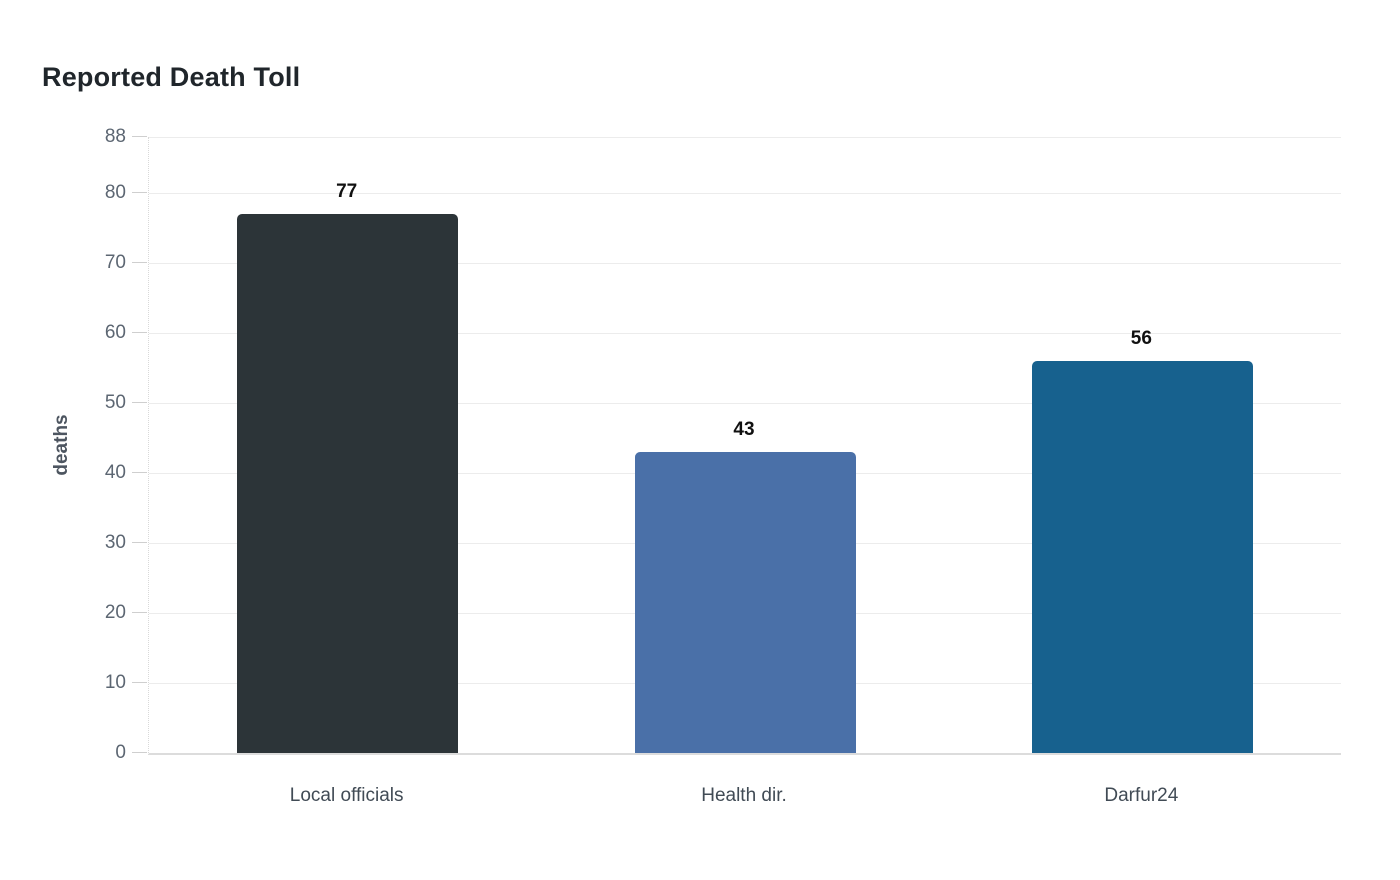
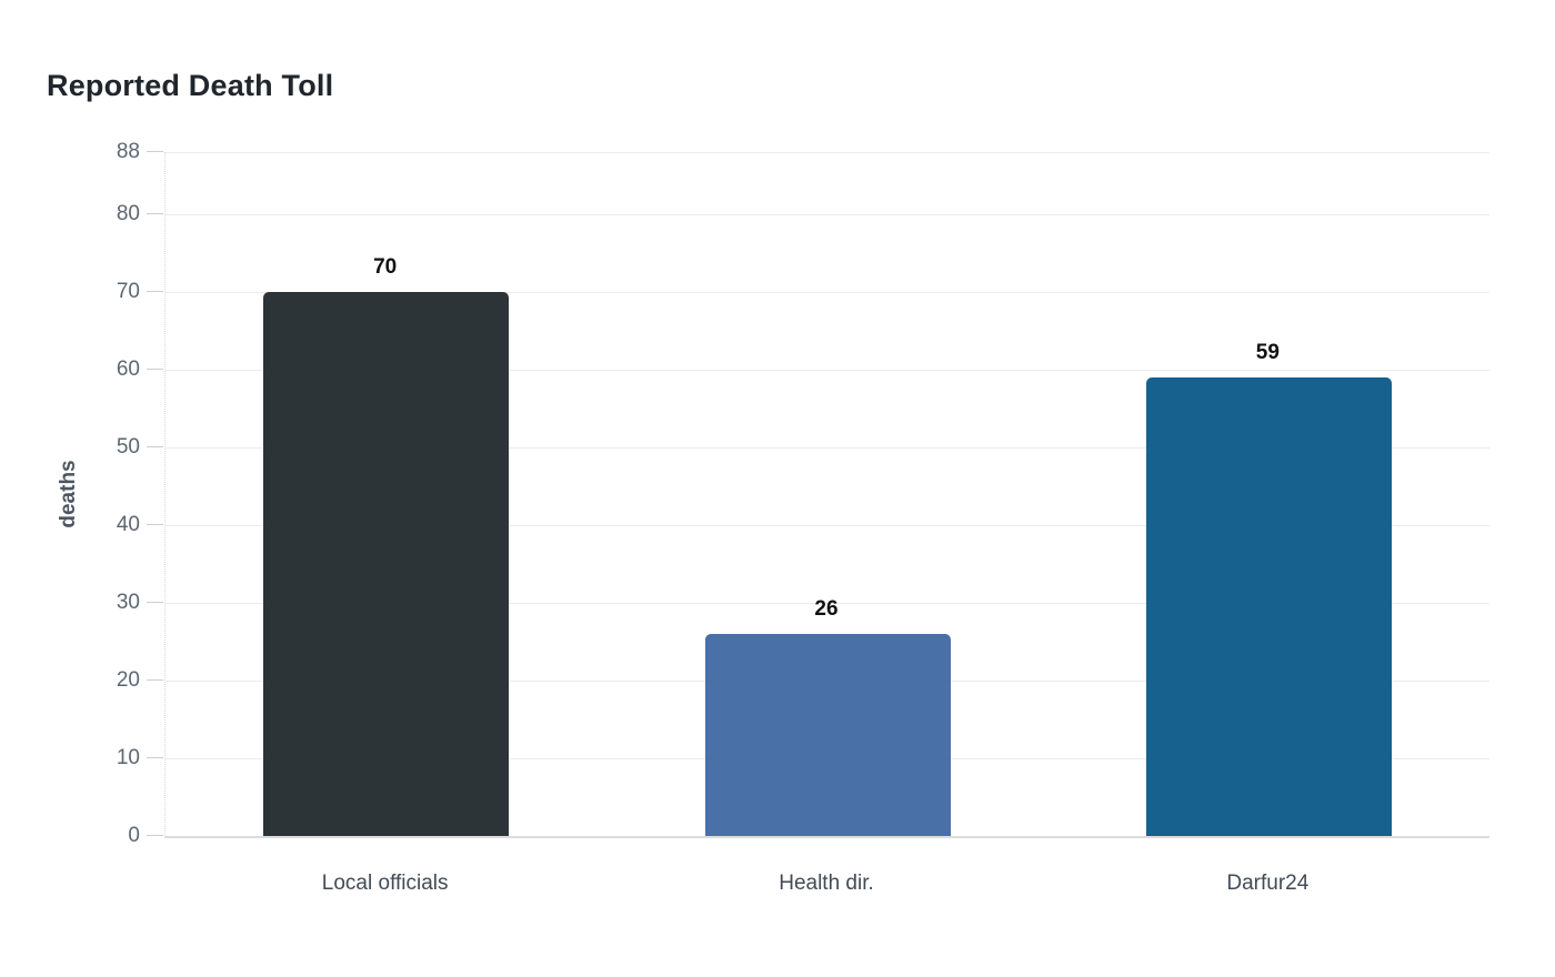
Local officials: 77 -> 70
Health dir.: 43 -> 26
Darfur24: 56 -> 59
